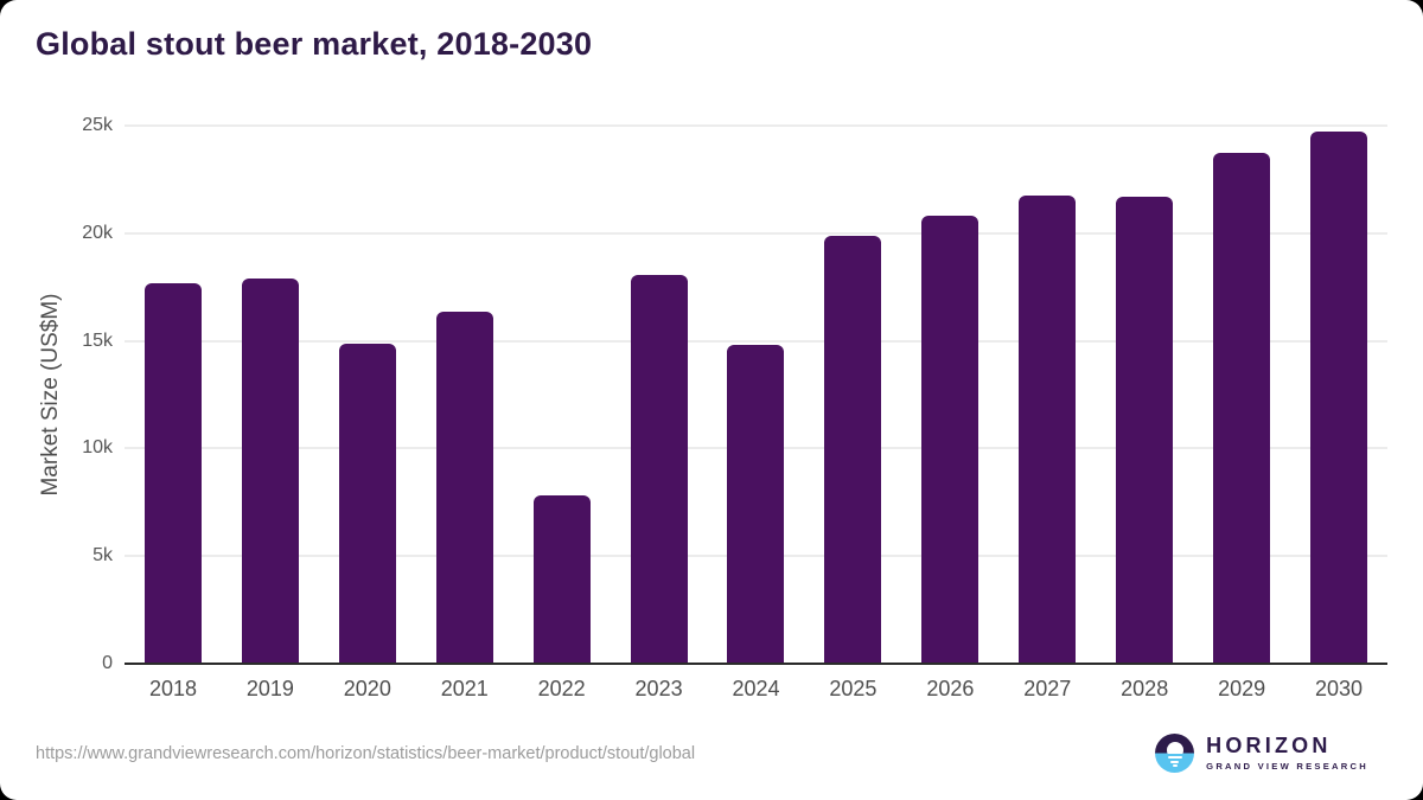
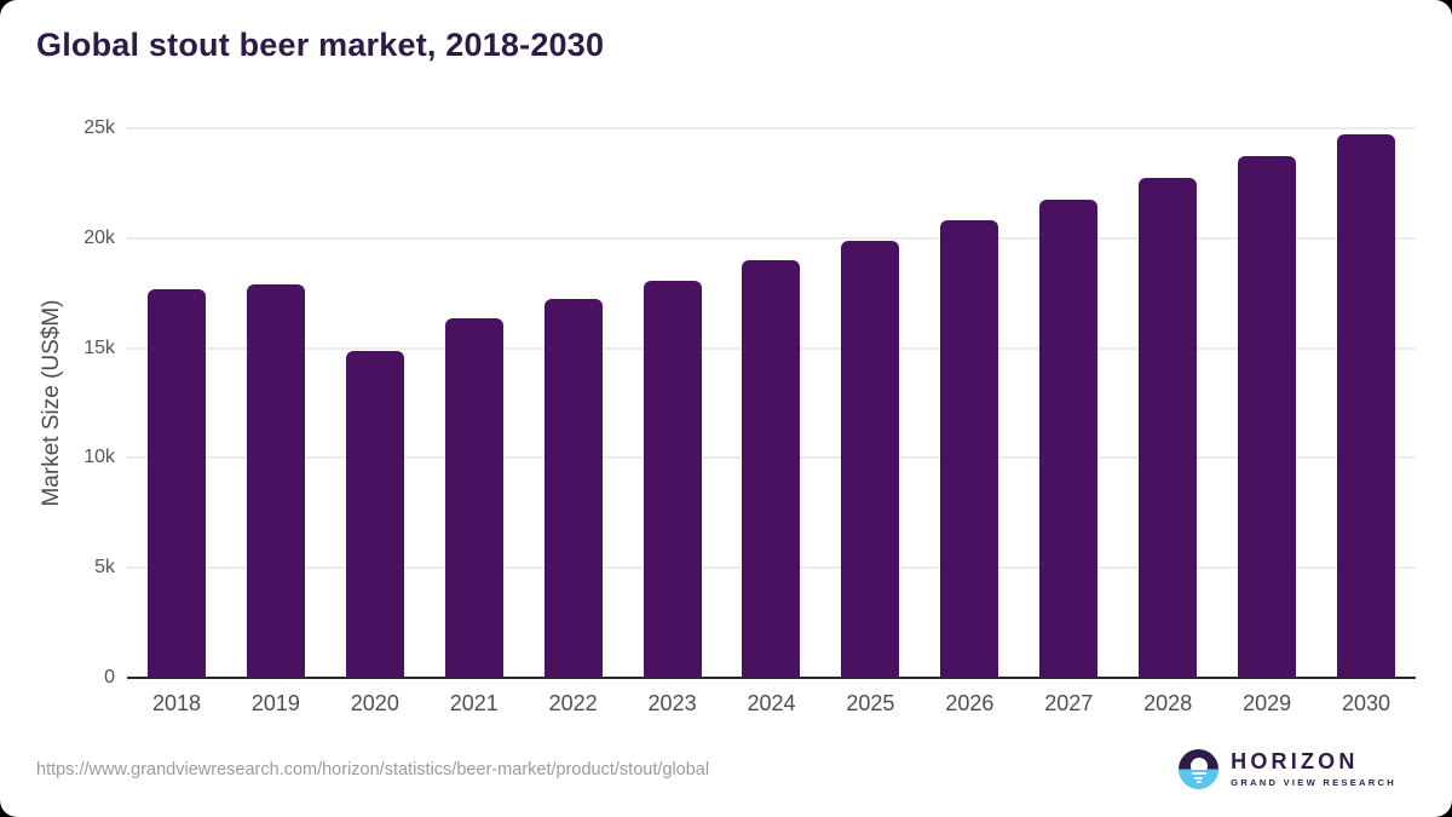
2022: 7.8k -> 17.2k
2024: 14.8k -> 19.0k
2028: 21.7k -> 22.8k
